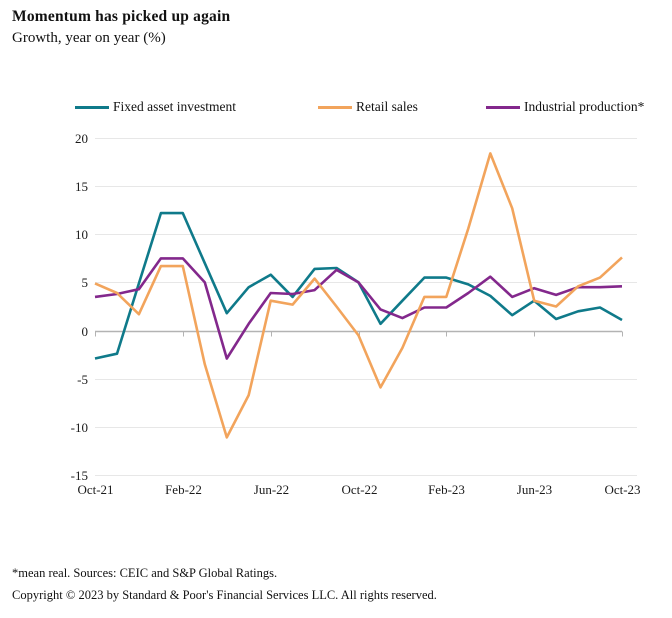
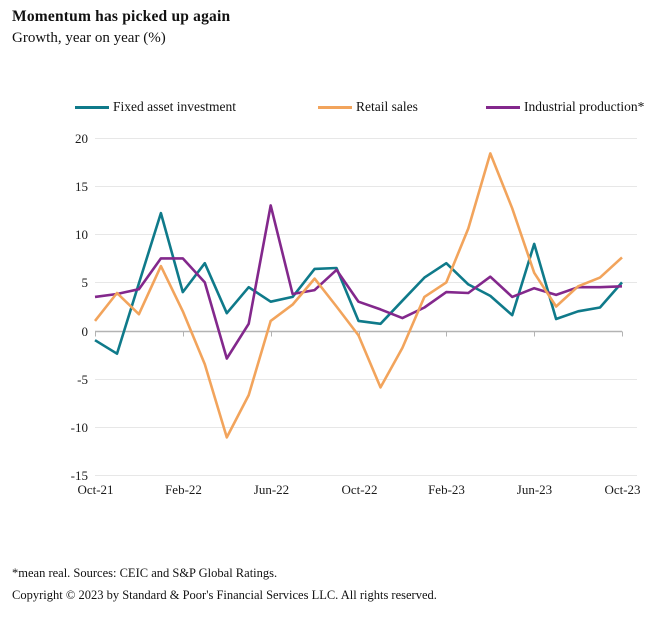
Fixed asset investment/Oct-21: -3 -> -1
Retail sales/Oct-21: 5 -> 1
Fixed asset investment/Feb-22: 12 -> 4
Retail sales/Feb-22: 7 -> 2
Fixed asset investment/Jun-22: 6 -> 3
Retail sales/Jun-22: 3 -> 1
Industrial production*/Jun-22: 4 -> 13
Fixed asset investment/Oct-22: 5 -> 1
Industrial production*/Oct-22: 5 -> 3
Fixed asset investment/Feb-23: 6 -> 7
Retail sales/Feb-23: 4 -> 5
Industrial production*/Feb-23: 2 -> 4
Fixed asset investment/Jun-23: 3 -> 9
Retail sales/Jun-23: 3 -> 6
Fixed asset investment/Oct-23: 1 -> 5
